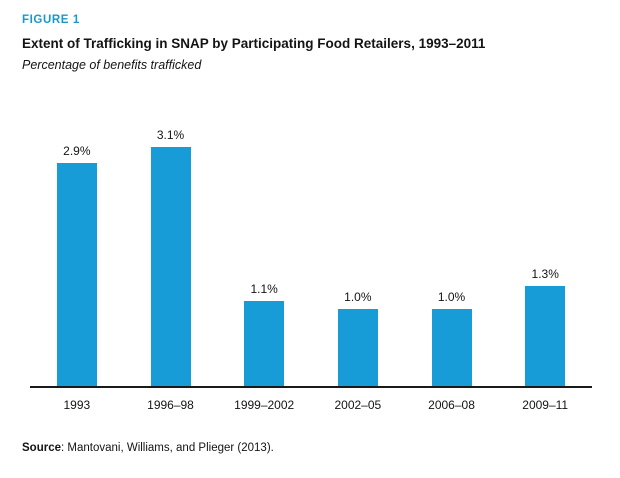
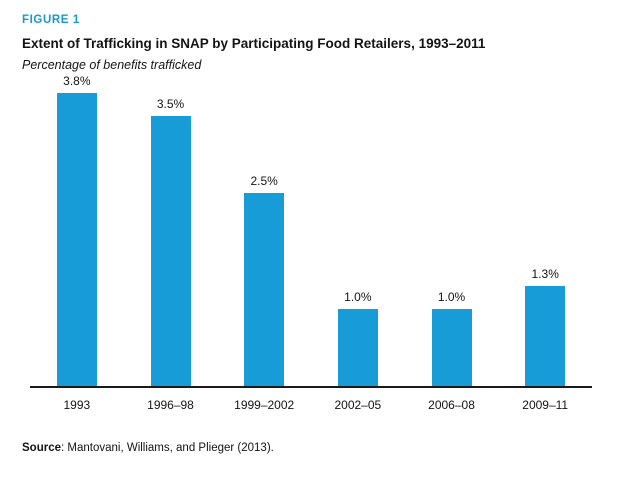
1993: 2.9% -> 3.8%
1996–98: 3.1% -> 3.5%
1999–2002: 1.1% -> 2.5%
